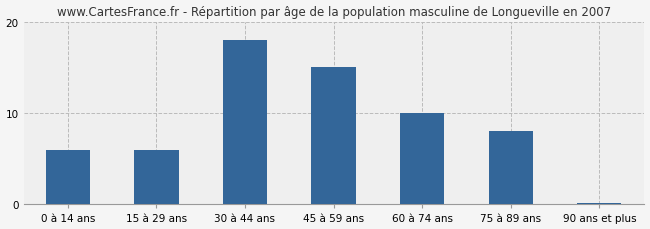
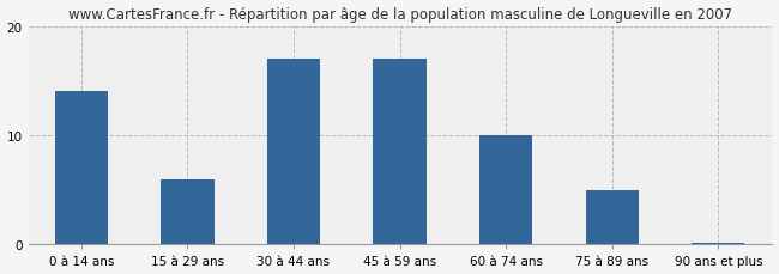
0 à 14 ans: 6.0 -> 14.0
30 à 44 ans: 18.0 -> 17.0
45 à 59 ans: 15.0 -> 17.0
75 à 89 ans: 8.0 -> 5.0
